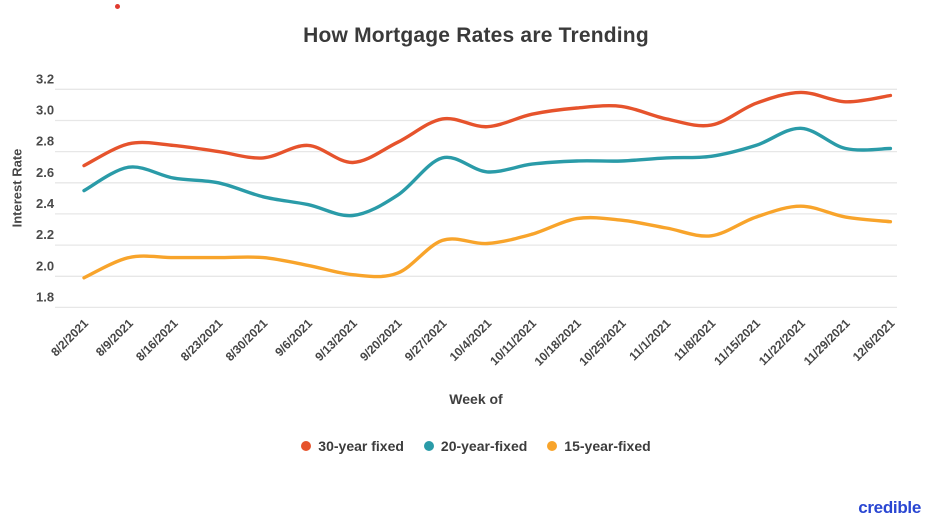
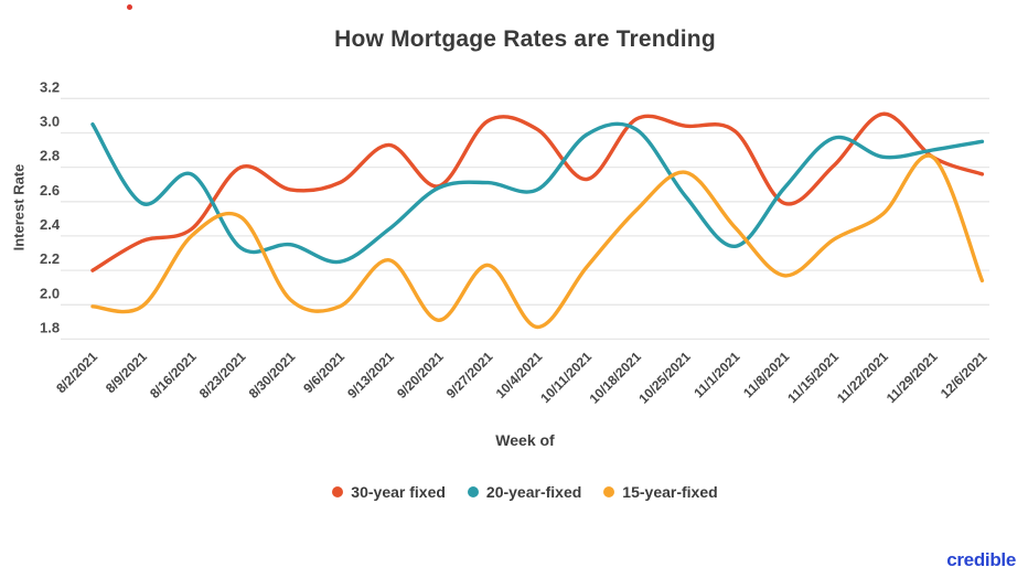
30-year fixed/8/2/2021: 2.71 -> 2.20
20-year-fixed/8/2/2021: 2.55 -> 3.05
30-year fixed/8/9/2021: 2.85 -> 2.37
20-year-fixed/8/9/2021: 2.70 -> 2.59
15-year-fixed/8/9/2021: 2.12 -> 1.99
30-year fixed/8/16/2021: 2.84 -> 2.44
20-year-fixed/8/16/2021: 2.63 -> 2.76
15-year-fixed/8/16/2021: 2.12 -> 2.40
20-year-fixed/8/23/2021: 2.60 -> 2.33
15-year-fixed/8/23/2021: 2.12 -> 2.51
30-year fixed/8/30/2021: 2.76 -> 2.67
20-year-fixed/8/30/2021: 2.51 -> 2.35
15-year-fixed/8/30/2021: 2.12 -> 2.03
30-year fixed/9/6/2021: 2.84 -> 2.71
20-year-fixed/9/6/2021: 2.46 -> 2.25
15-year-fixed/9/6/2021: 2.07 -> 1.99
30-year fixed/9/13/2021: 2.73 -> 2.93
20-year-fixed/9/13/2021: 2.39 -> 2.44
15-year-fixed/9/13/2021: 2.01 -> 2.26
30-year fixed/9/20/2021: 2.86 -> 2.69
20-year-fixed/9/20/2021: 2.52 -> 2.68
15-year-fixed/9/20/2021: 2.02 -> 1.91
30-year fixed/9/27/2021: 3.01 -> 3.07
20-year-fixed/9/27/2021: 2.76 -> 2.71
30-year fixed/10/4/2021: 2.96 -> 3.02
15-year-fixed/10/4/2021: 2.21 -> 1.87
30-year fixed/10/11/2021: 3.04 -> 2.73
20-year-fixed/10/11/2021: 2.72 -> 2.99
15-year-fixed/10/11/2021: 2.27 -> 2.22
20-year-fixed/10/18/2021: 2.74 -> 3.02
15-year-fixed/10/18/2021: 2.37 -> 2.55
30-year fixed/10/25/2021: 3.09 -> 3.04
20-year-fixed/10/25/2021: 2.74 -> 2.63
15-year-fixed/10/25/2021: 2.36 -> 2.77
20-year-fixed/11/1/2021: 2.76 -> 2.34
15-year-fixed/11/1/2021: 2.31 -> 2.45
30-year fixed/11/8/2021: 2.97 -> 2.59
20-year-fixed/11/8/2021: 2.77 -> 2.68
15-year-fixed/11/8/2021: 2.26 -> 2.17
30-year fixed/11/15/2021: 3.11 -> 2.81
20-year-fixed/11/15/2021: 2.84 -> 2.97
30-year fixed/11/22/2021: 3.18 -> 3.11
20-year-fixed/11/22/2021: 2.95 -> 2.86
15-year-fixed/11/22/2021: 2.45 -> 2.53
30-year fixed/11/29/2021: 3.12 -> 2.86
20-year-fixed/11/29/2021: 2.82 -> 2.90
15-year-fixed/11/29/2021: 2.38 -> 2.86
30-year fixed/12/6/2021: 3.16 -> 2.76
20-year-fixed/12/6/2021: 2.82 -> 2.95
15-year-fixed/12/6/2021: 2.35 -> 2.14
